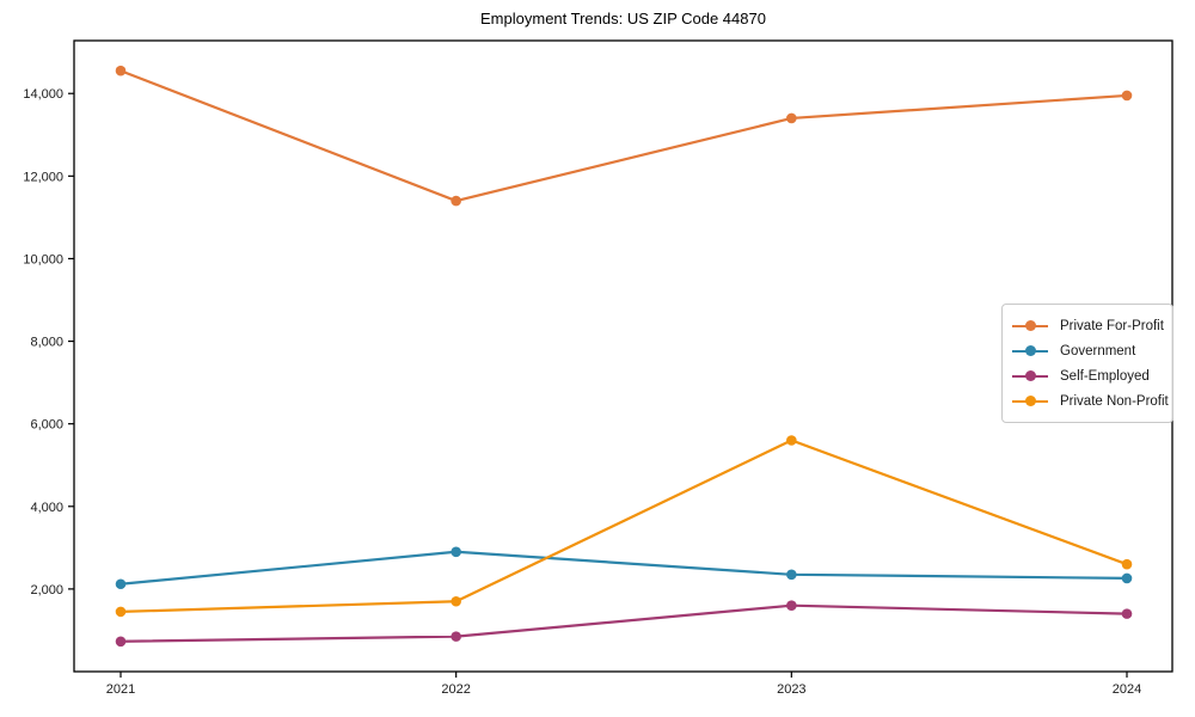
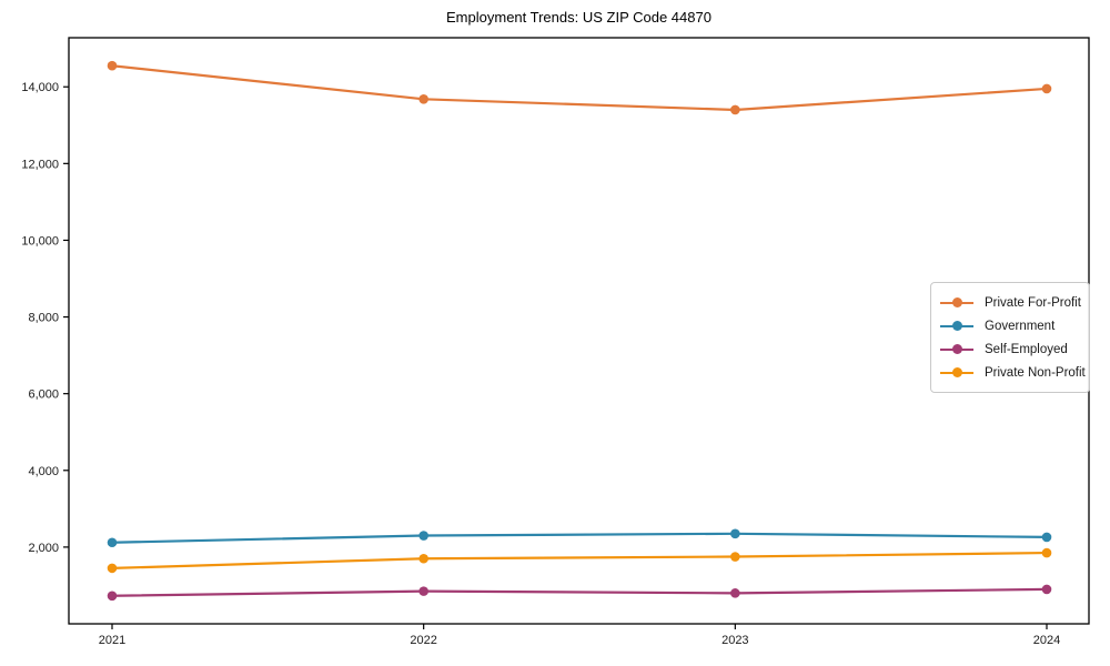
Private For-Profit/2022: 11400 -> 13700
Government/2022: 2900 -> 2300
Self-Employed/2023: 1600 -> 800
Private Non-Profit/2023: 5600 -> 1800
Self-Employed/2024: 1400 -> 900
Private Non-Profit/2024: 2600 -> 1800
